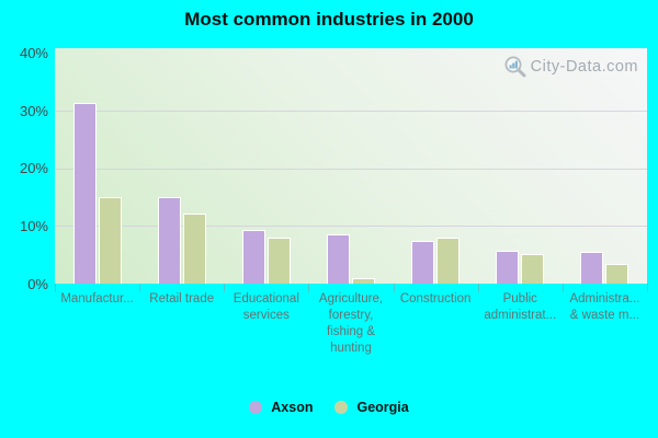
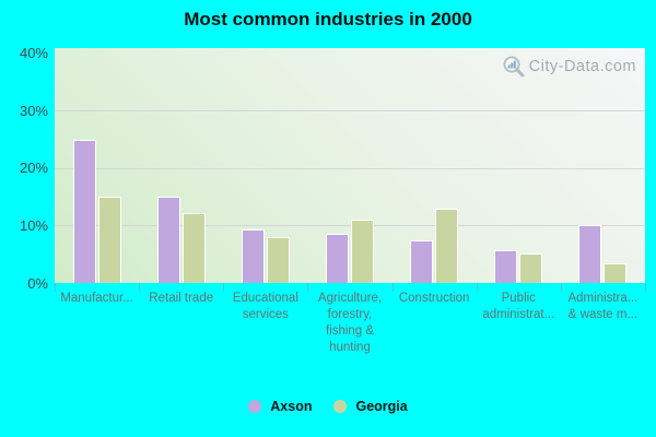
Axson/Manufactur...: 31% -> 25%
Georgia/Agriculture, forestry, fishing & hunting: 1% -> 11%
Georgia/Construction: 8% -> 13%
Axson/Administra... & waste m...: 6% -> 10%
